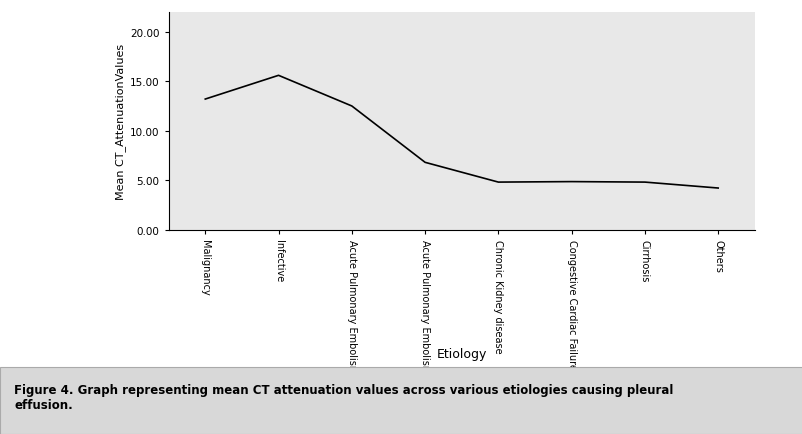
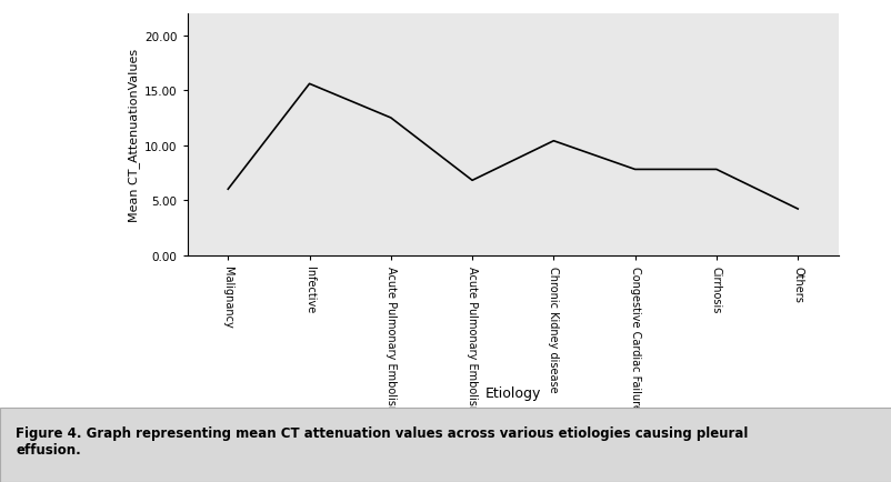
Malignancy: 13.2 -> 6.0
Chronic Kidney disease: 4.8 -> 10.4
Congestive Cardiac Failure: 4.8 -> 7.8
Cirrhosis: 4.8 -> 7.8
